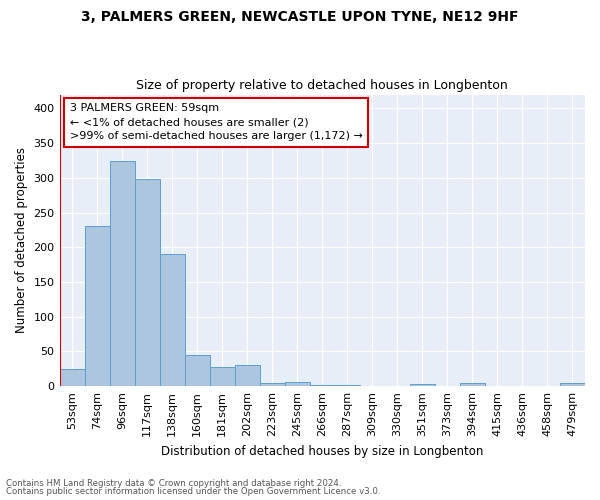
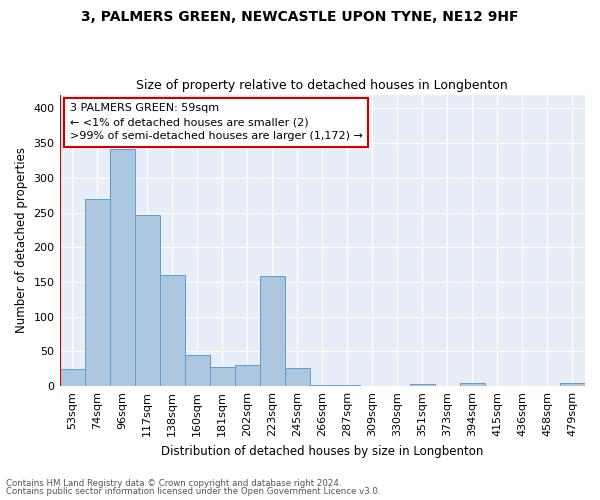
74sqm: 230 -> 270
96sqm: 325 -> 342
117sqm: 298 -> 246
138sqm: 190 -> 160
223sqm: 5 -> 158
245sqm: 6 -> 26
